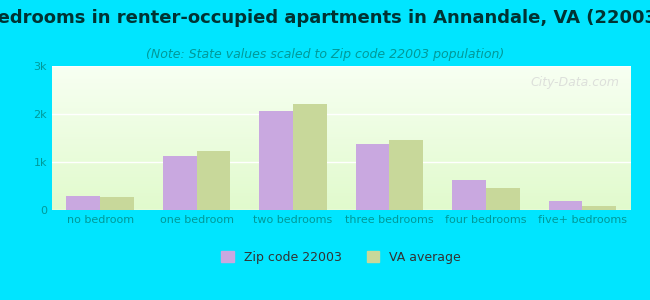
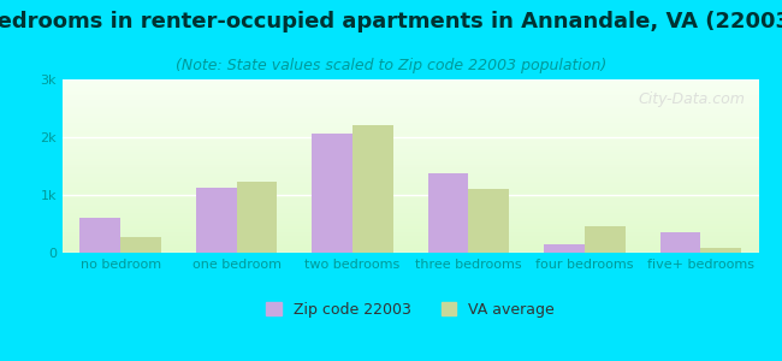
Zip code 22003/no bedroom: 0.30k -> 0.60k
VA average/three bedrooms: 1.46k -> 1.10k
Zip code 22003/four bedrooms: 0.62k -> 0.15k
Zip code 22003/five+ bedrooms: 0.18k -> 0.35k
